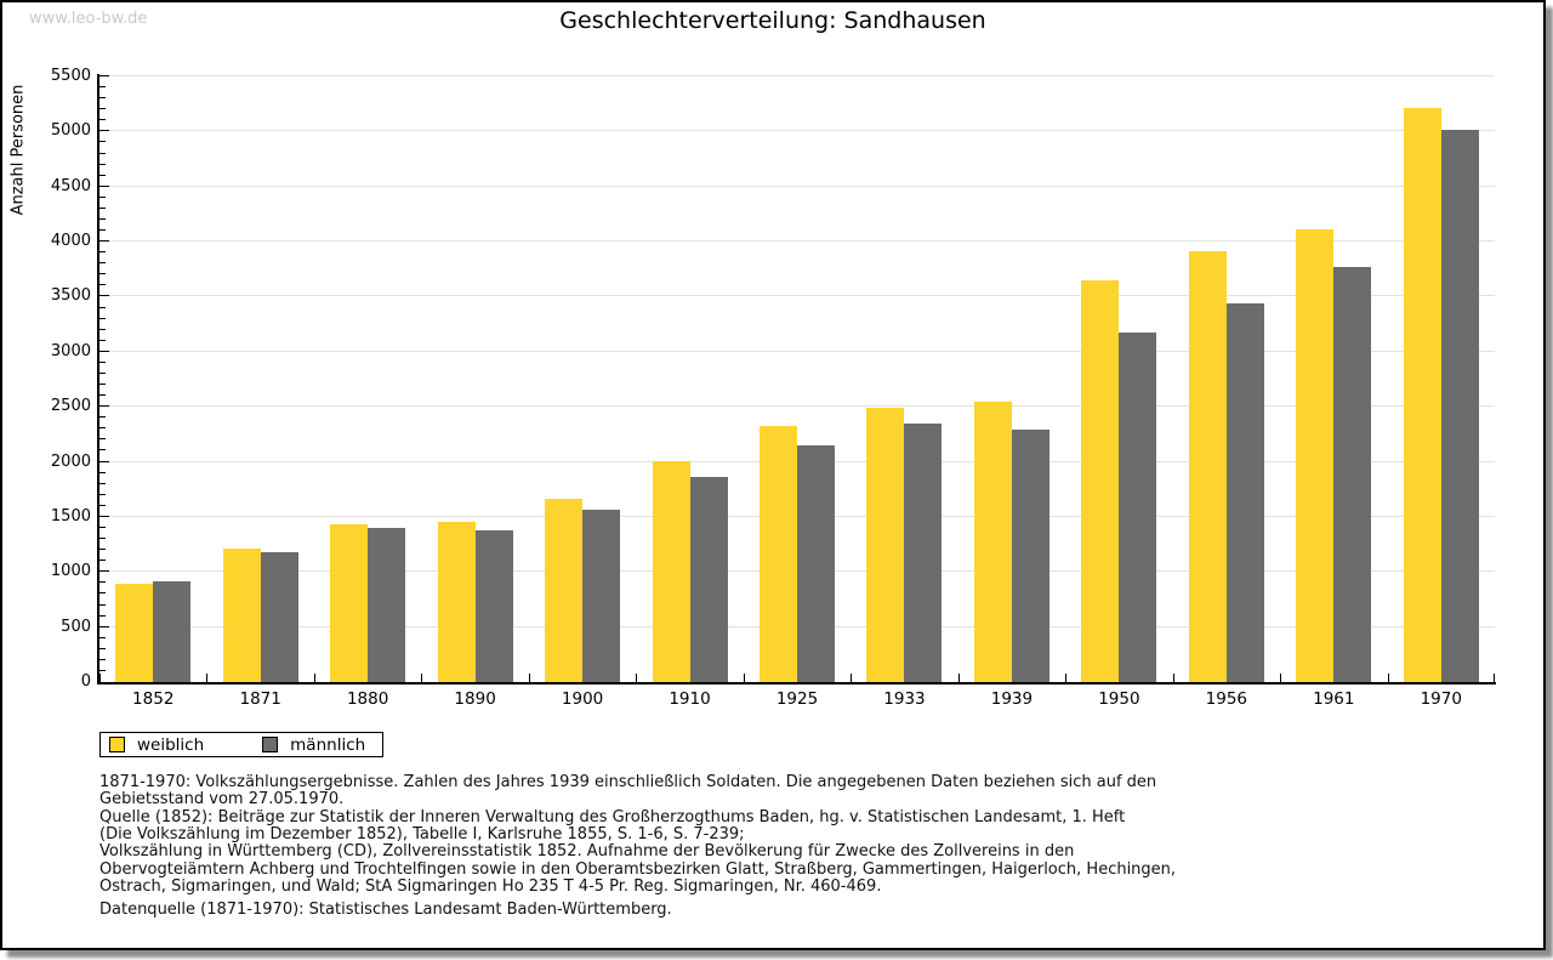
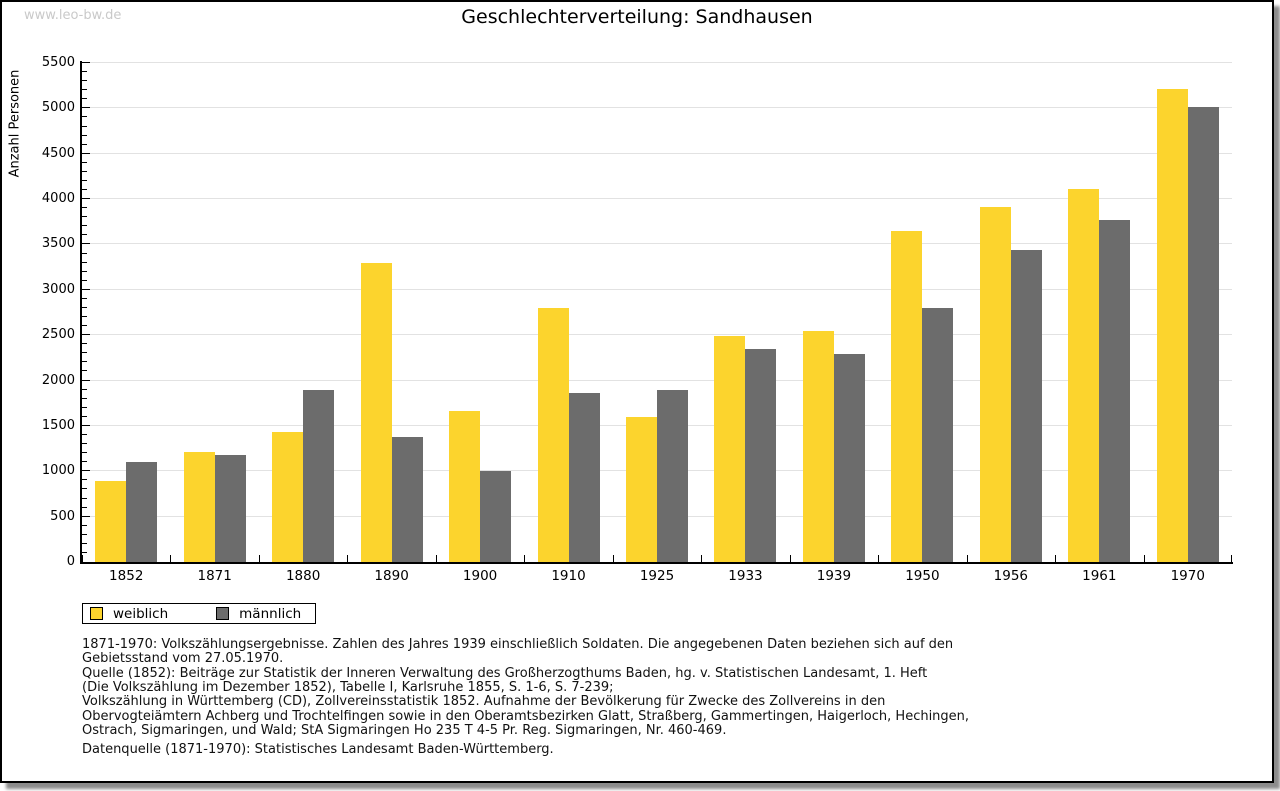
männlich/1852: 900 -> 1100
männlich/1880: 1400 -> 1900
weiblich/1890: 1500 -> 3300
männlich/1900: 1600 -> 1000
weiblich/1910: 2000 -> 2800
weiblich/1925: 2300 -> 1600
männlich/1925: 2100 -> 1900
männlich/1950: 3200 -> 2800
